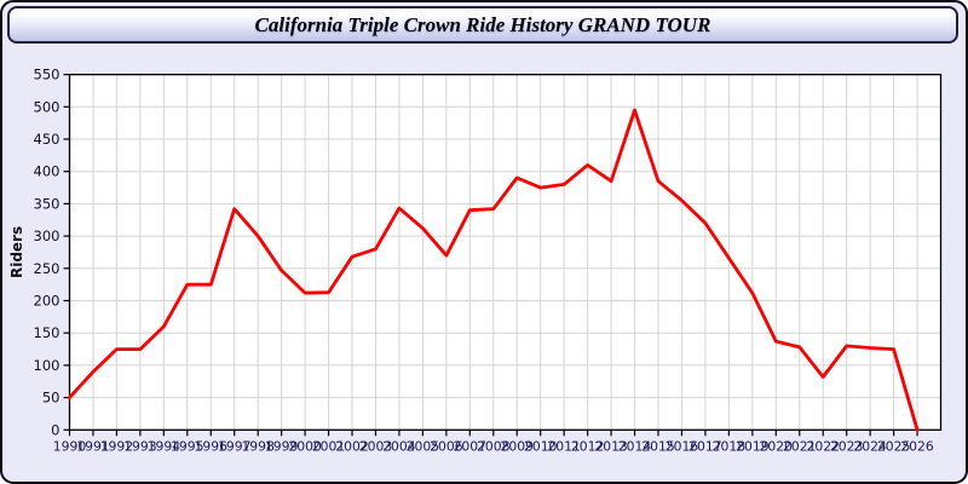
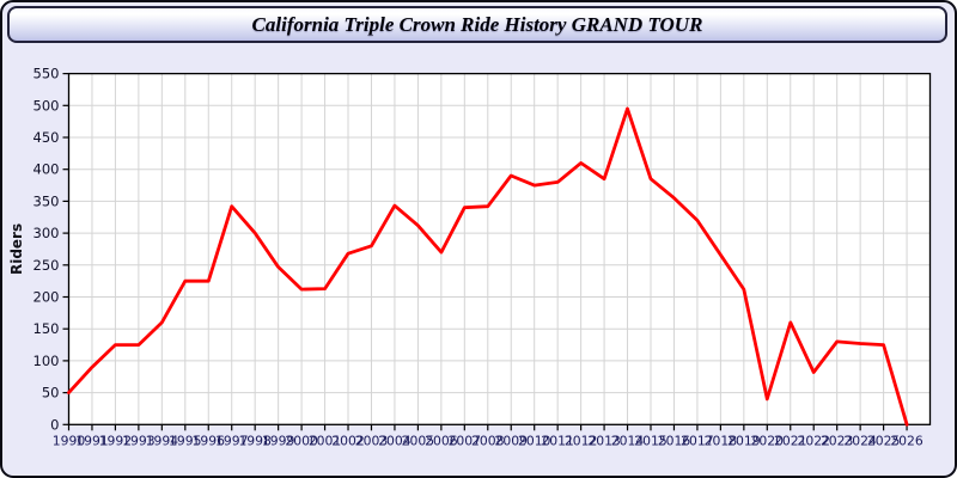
2020: 140 -> 40
2021: 130 -> 160
